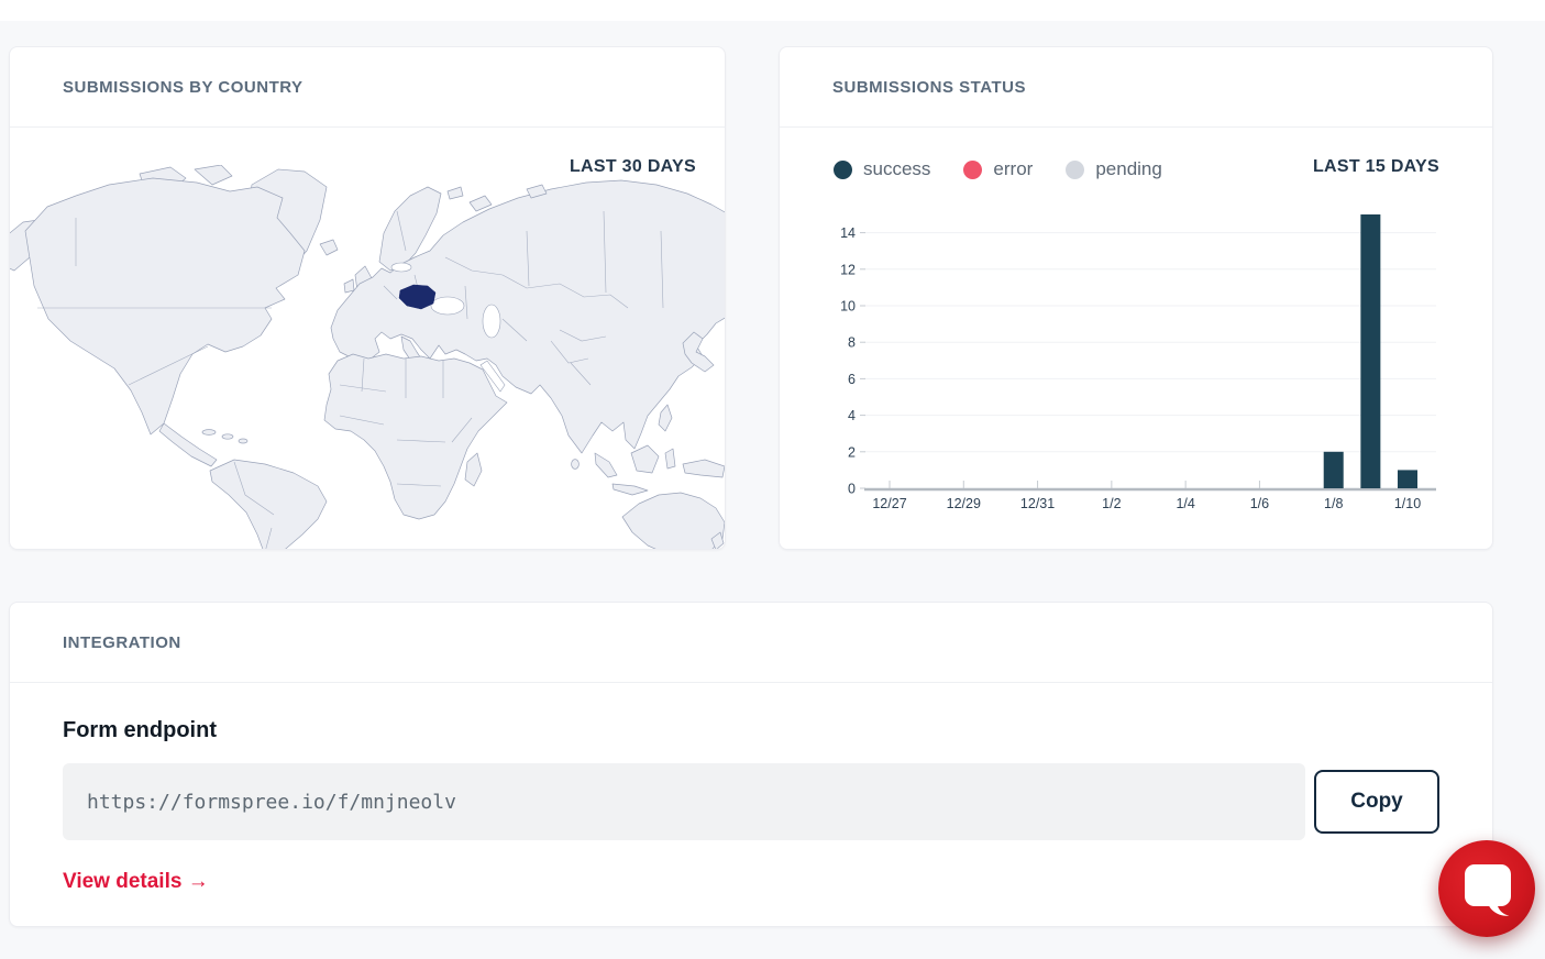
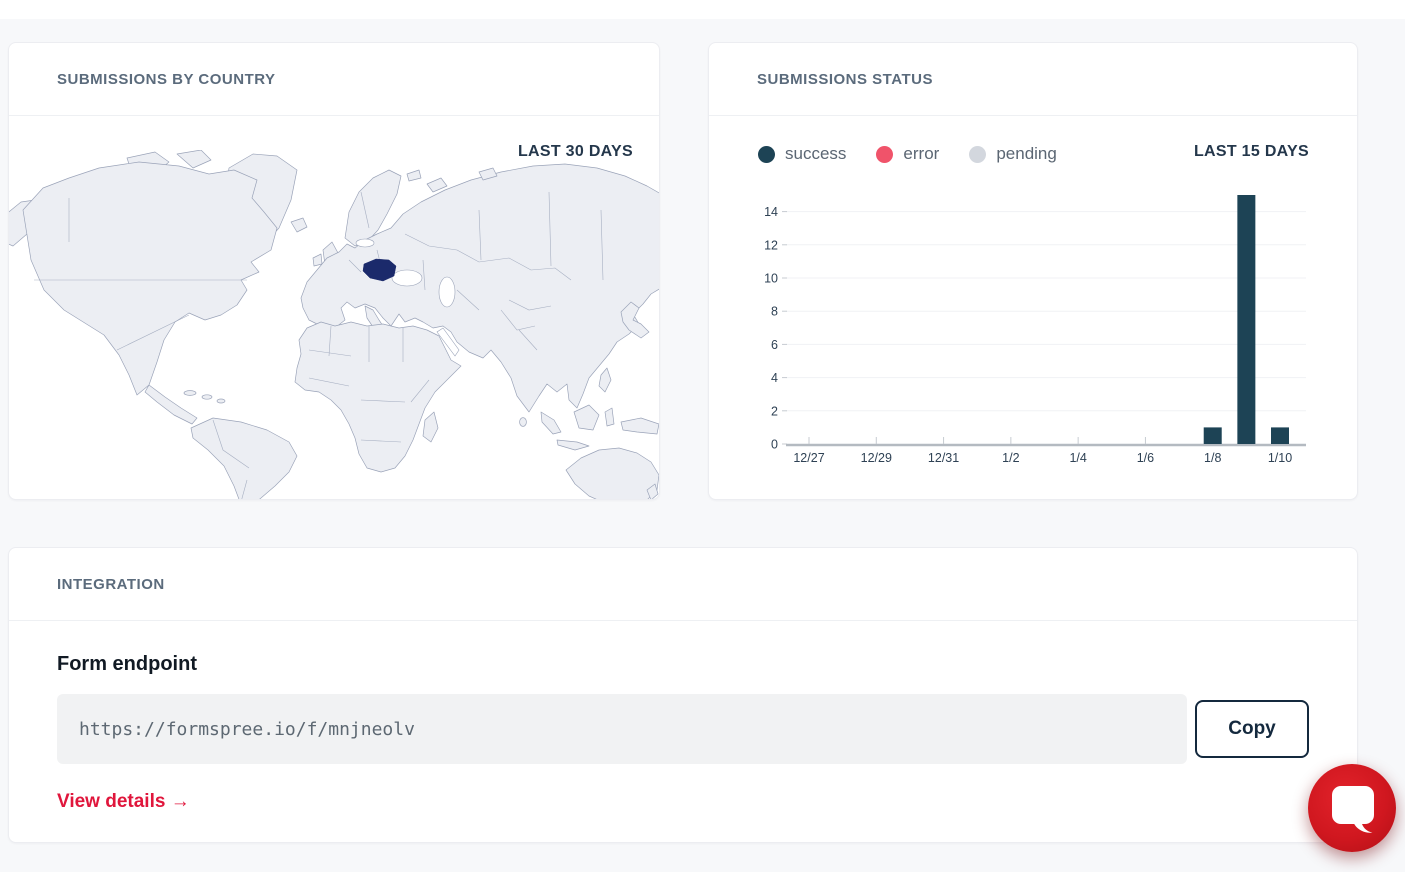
success/1/8: 2 -> 1
